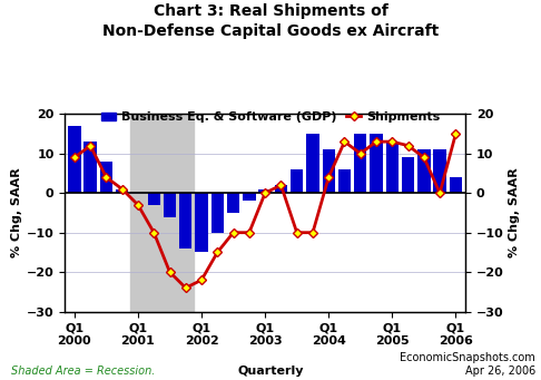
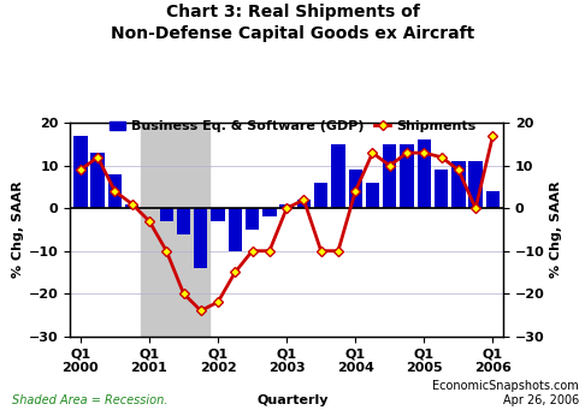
Business Eq. & Software (GDP)/Q1 2002: -15 -> -3
Business Eq. & Software (GDP)/Q1 2004: 11 -> 9
Business Eq. & Software (GDP)/Q1 2005: 13 -> 16
Shipments/Q1 2006: 15 -> 17
